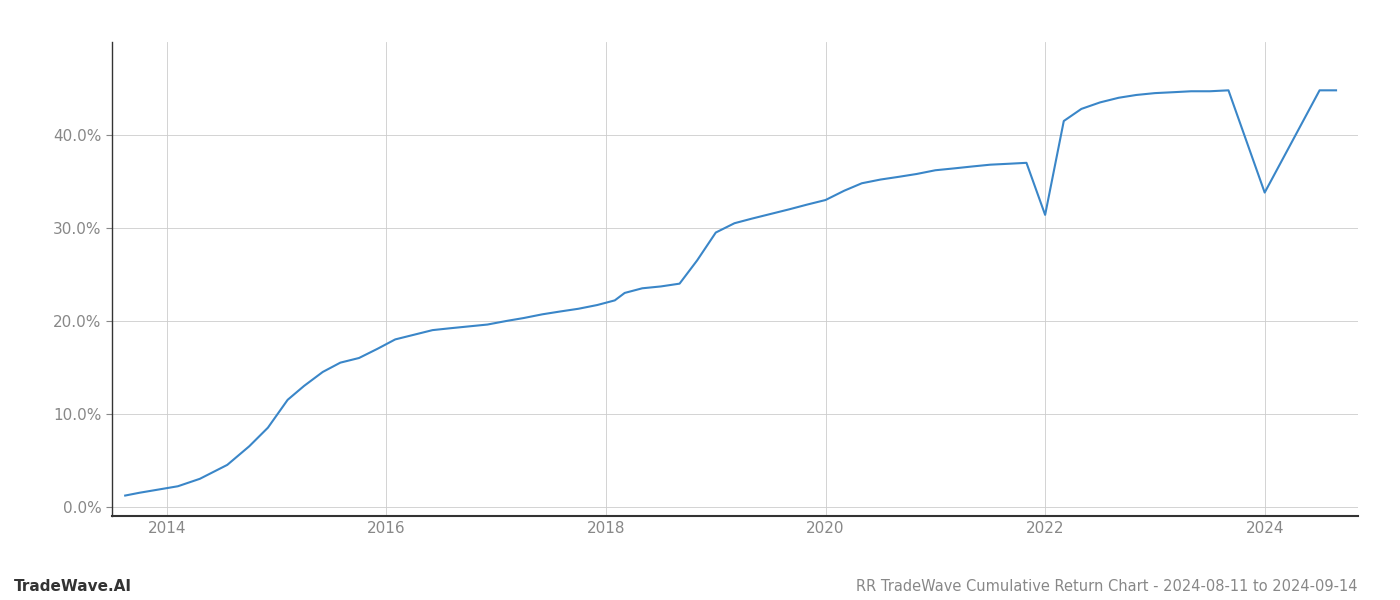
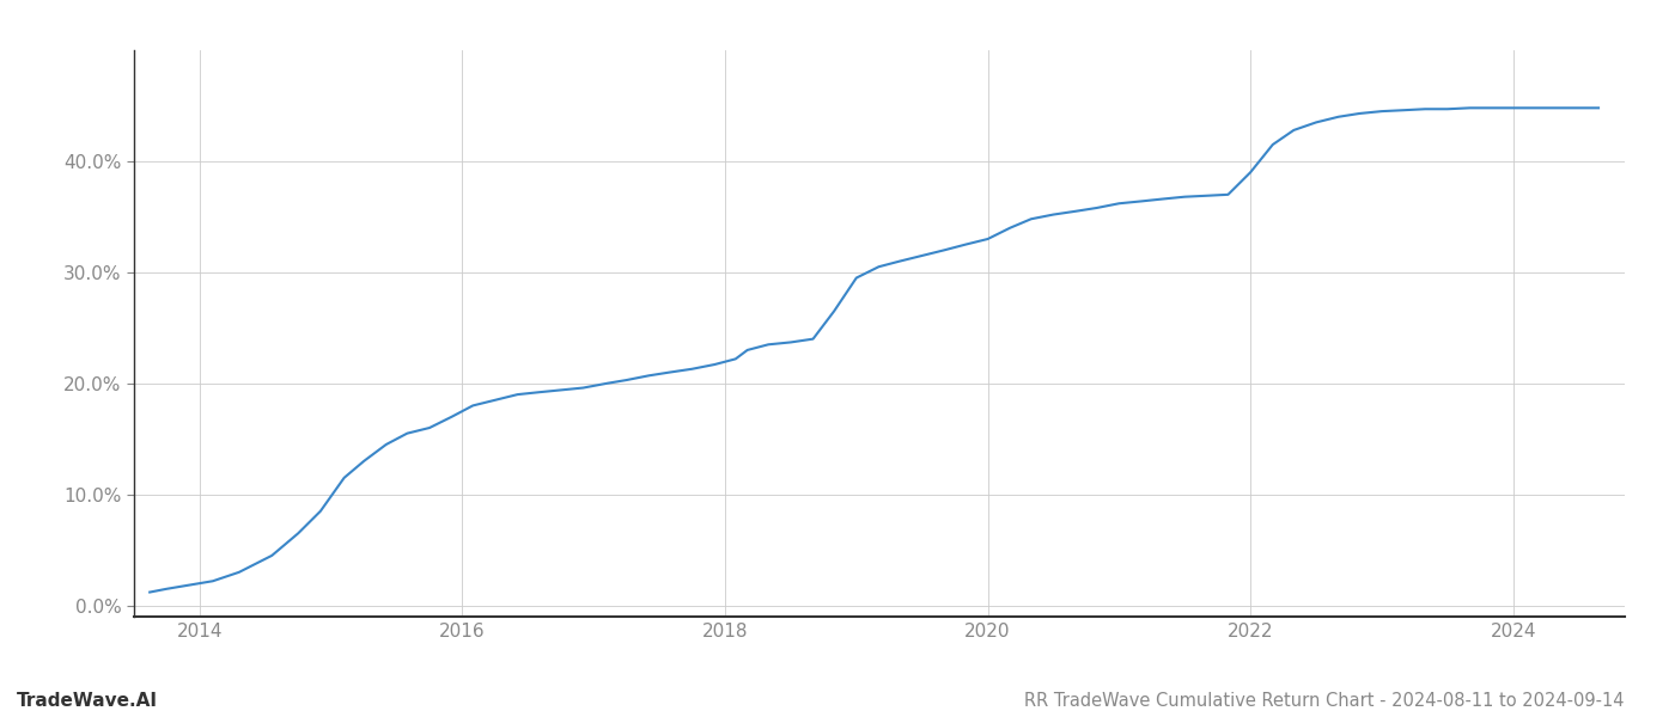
2022: 31.4% -> 39.0%
2024: 33.8% -> 44.8%
